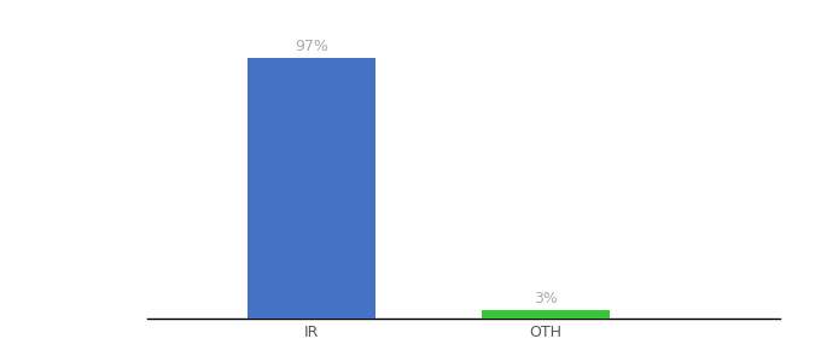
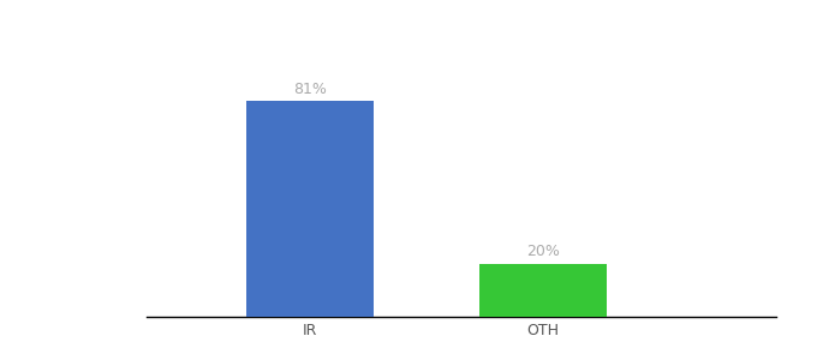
IR: 97% -> 81%
OTH: 3% -> 20%
